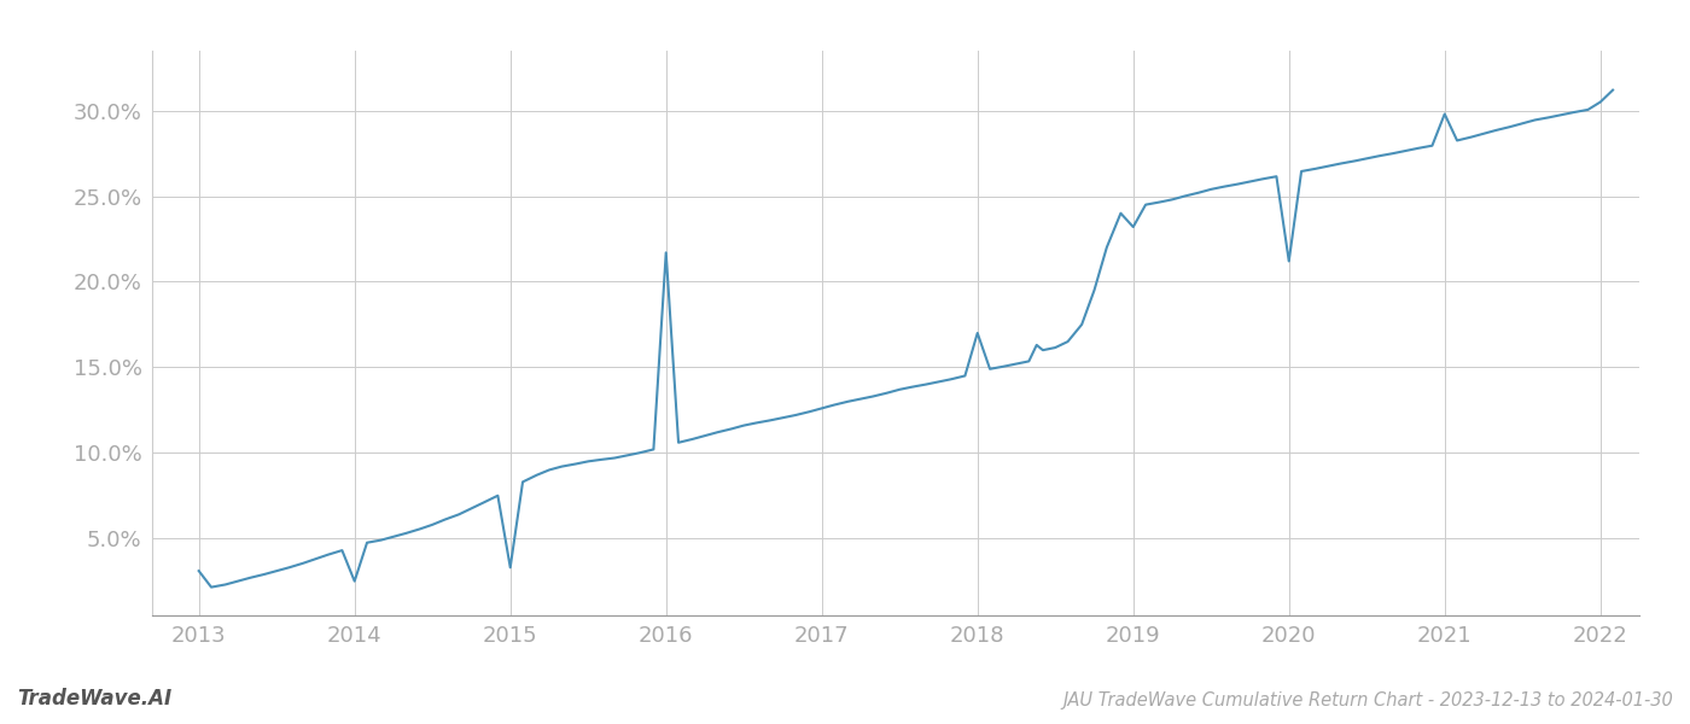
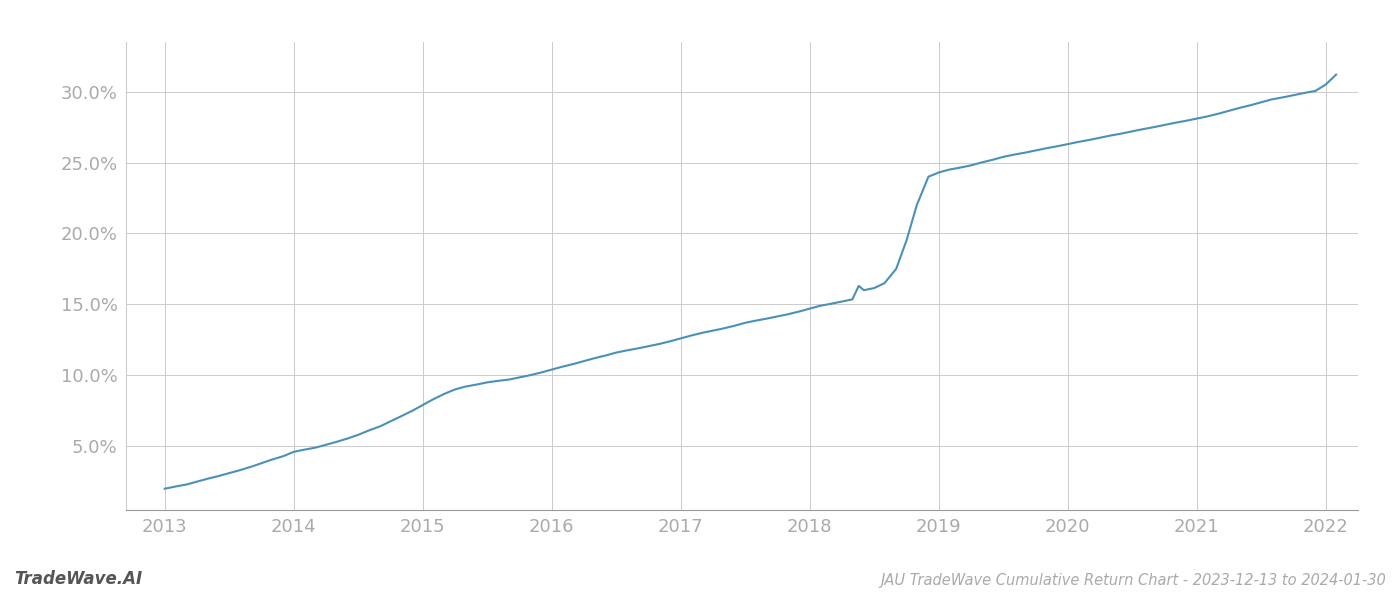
2013: 3.1% -> 2.0%
2014: 2.5% -> 4.6%
2015: 3.3% -> 7.9%
2016: 21.7% -> 10.4%
2018: 17.0% -> 14.7%
2019: 23.2% -> 24.3%
2020: 21.2% -> 26.3%
2021: 29.8% -> 28.1%
